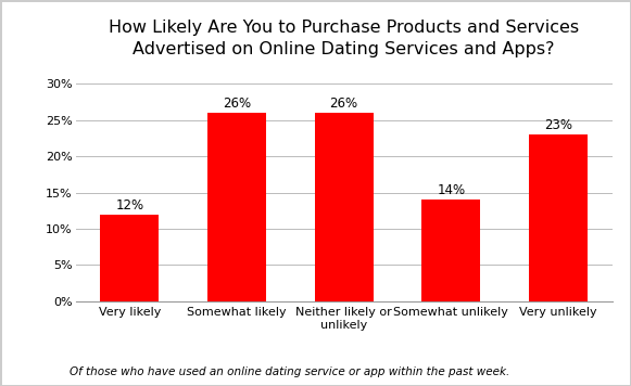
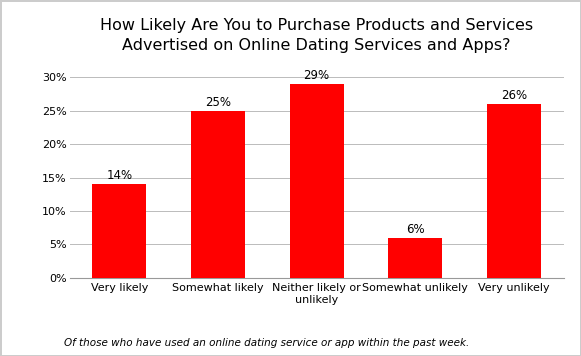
Very likely: 12% -> 14%
Somewhat likely: 26% -> 25%
Neither likely or unlikely: 26% -> 29%
Somewhat unlikely: 14% -> 6%
Very unlikely: 23% -> 26%
